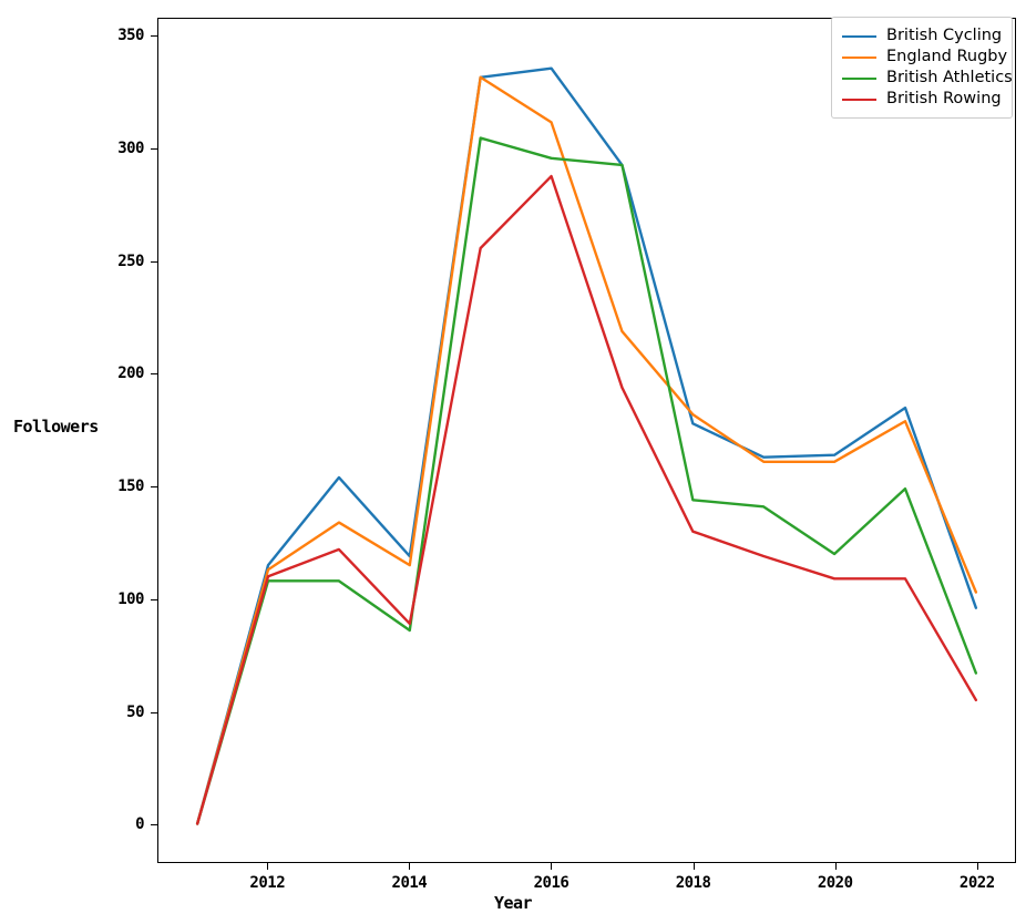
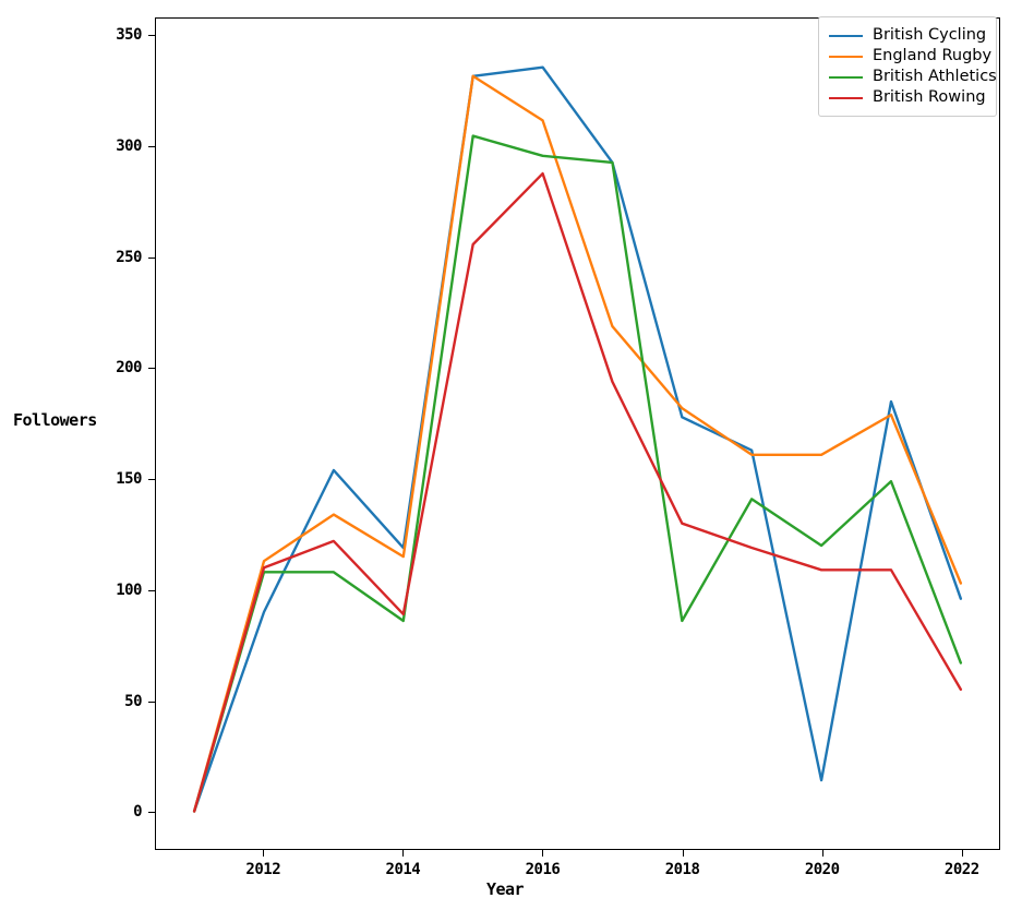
British Cycling/2012: 115 -> 90
British Athletics/2018: 144 -> 86
British Cycling/2020: 164 -> 14
